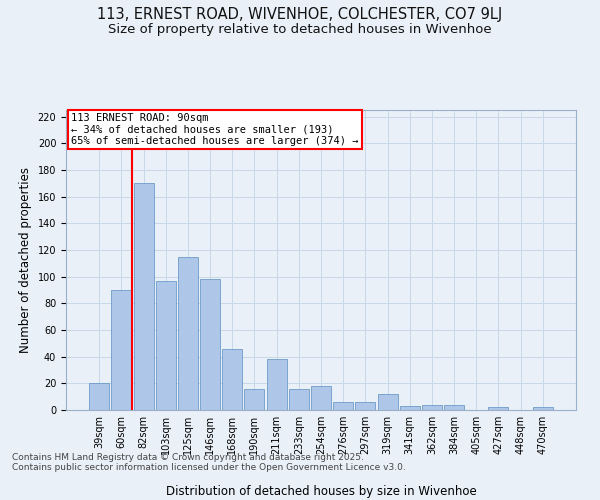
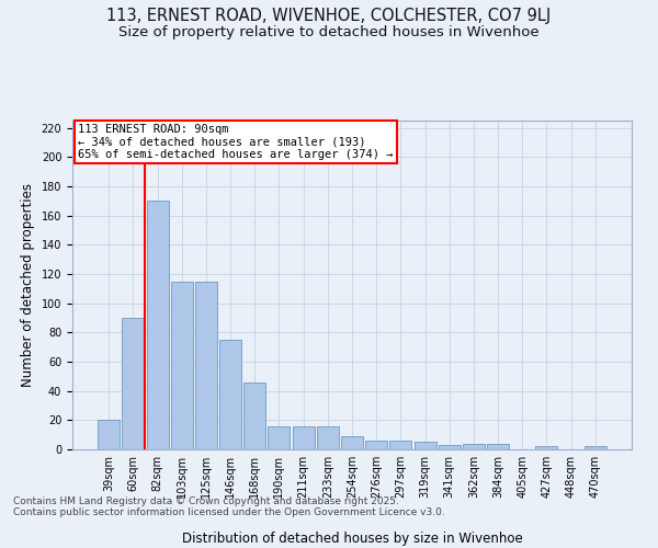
103sqm: 97 -> 115
146sqm: 98 -> 75
211sqm: 38 -> 16
254sqm: 18 -> 9
319sqm: 12 -> 5
